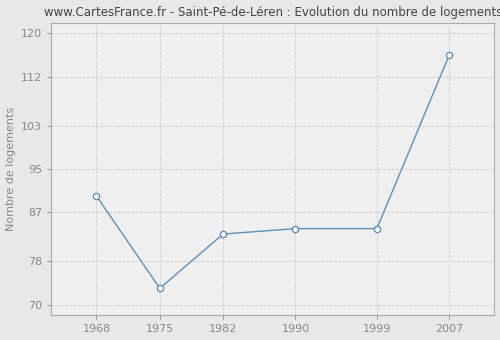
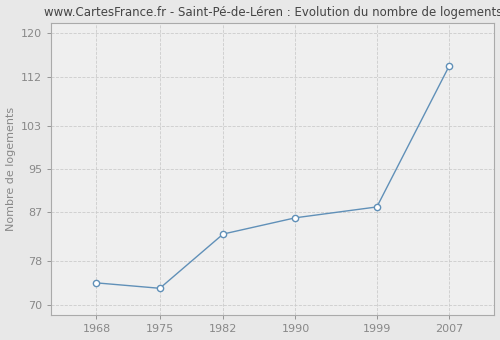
1968: 90 -> 74
1990: 84 -> 86
1999: 84 -> 88
2007: 116 -> 114
